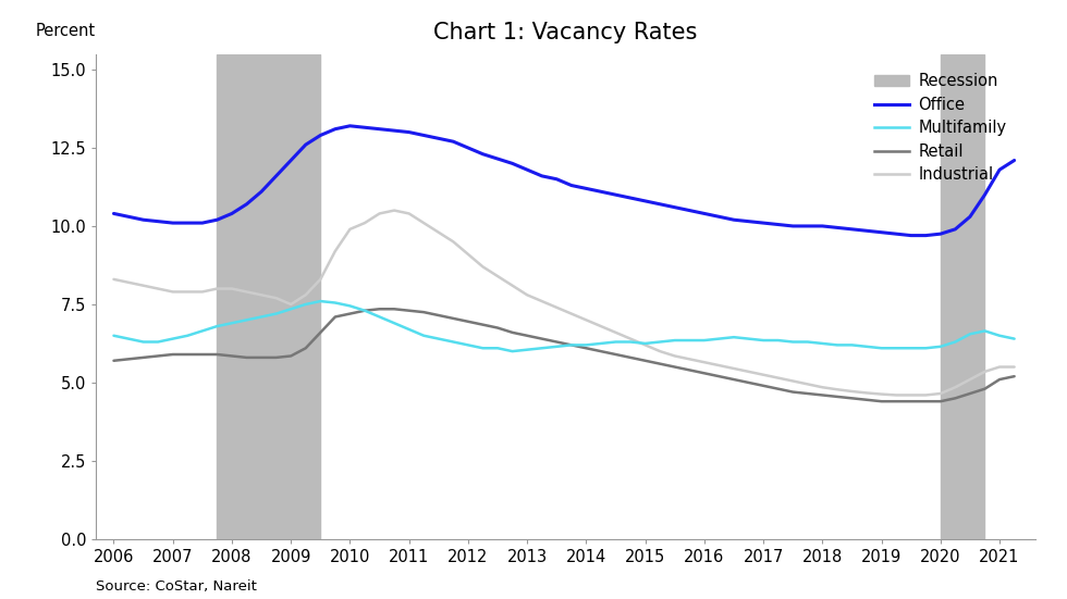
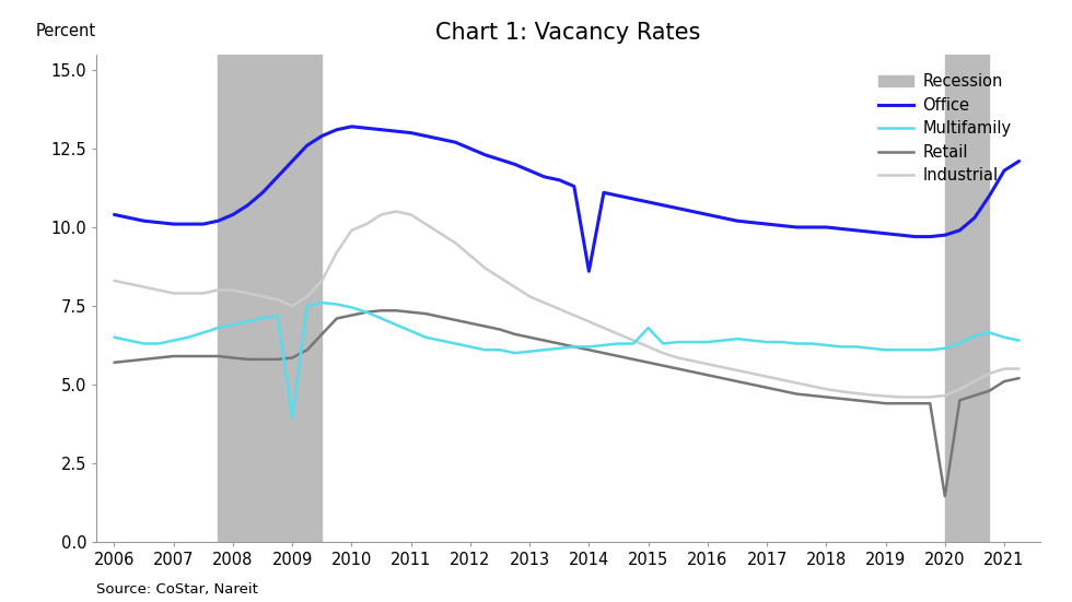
Multifamily/2009: 7.35 -> 3.95
Office/2014: 11.20 -> 8.60
Multifamily/2015: 6.25 -> 6.80
Retail/2020: 4.40 -> 1.45
